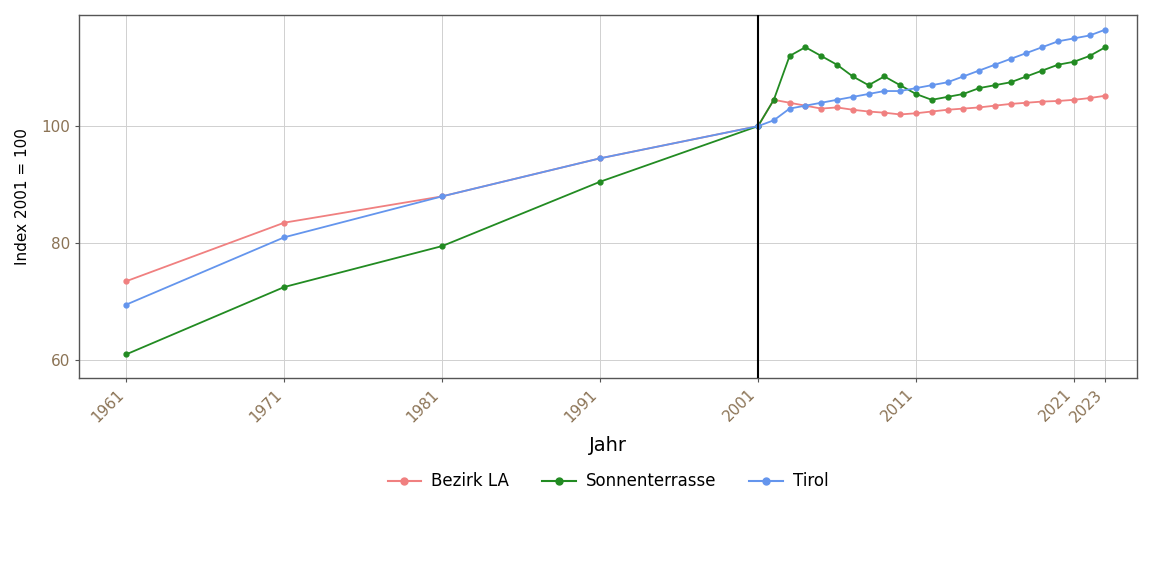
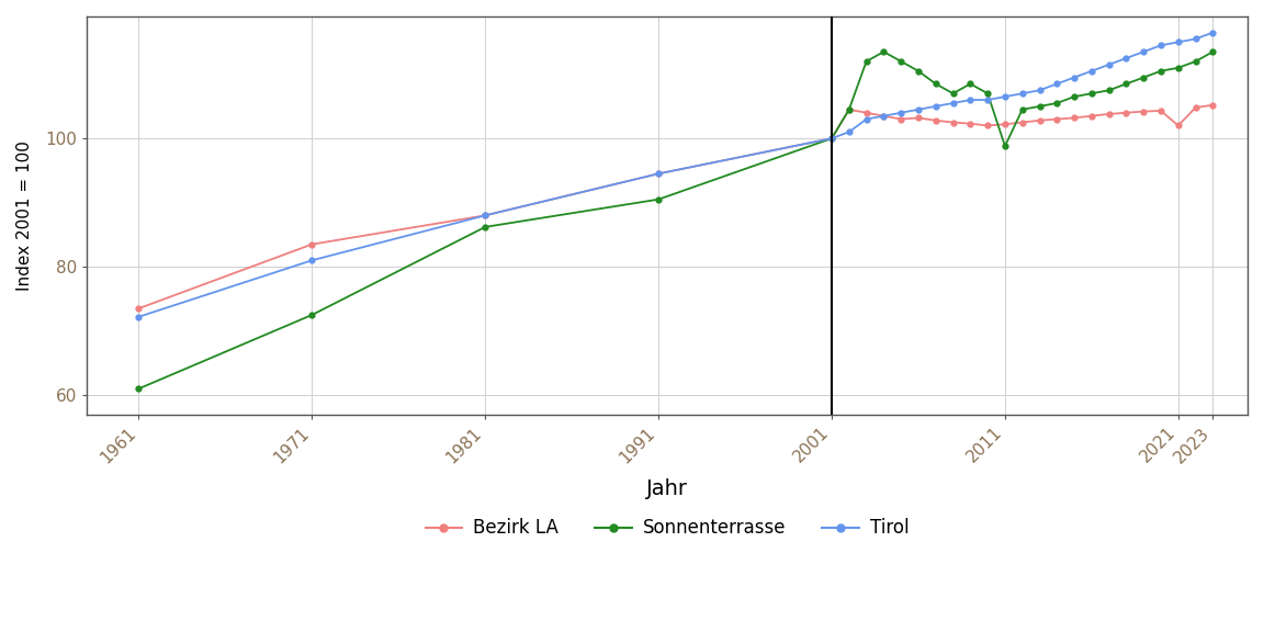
Tirol/1961: 69.5 -> 72.2
Sonnenterrasse/1981: 79.5 -> 86.2
Sonnenterrasse/2011: 105.5 -> 98.8
Bezirk LA/2021: 104.5 -> 102.0
